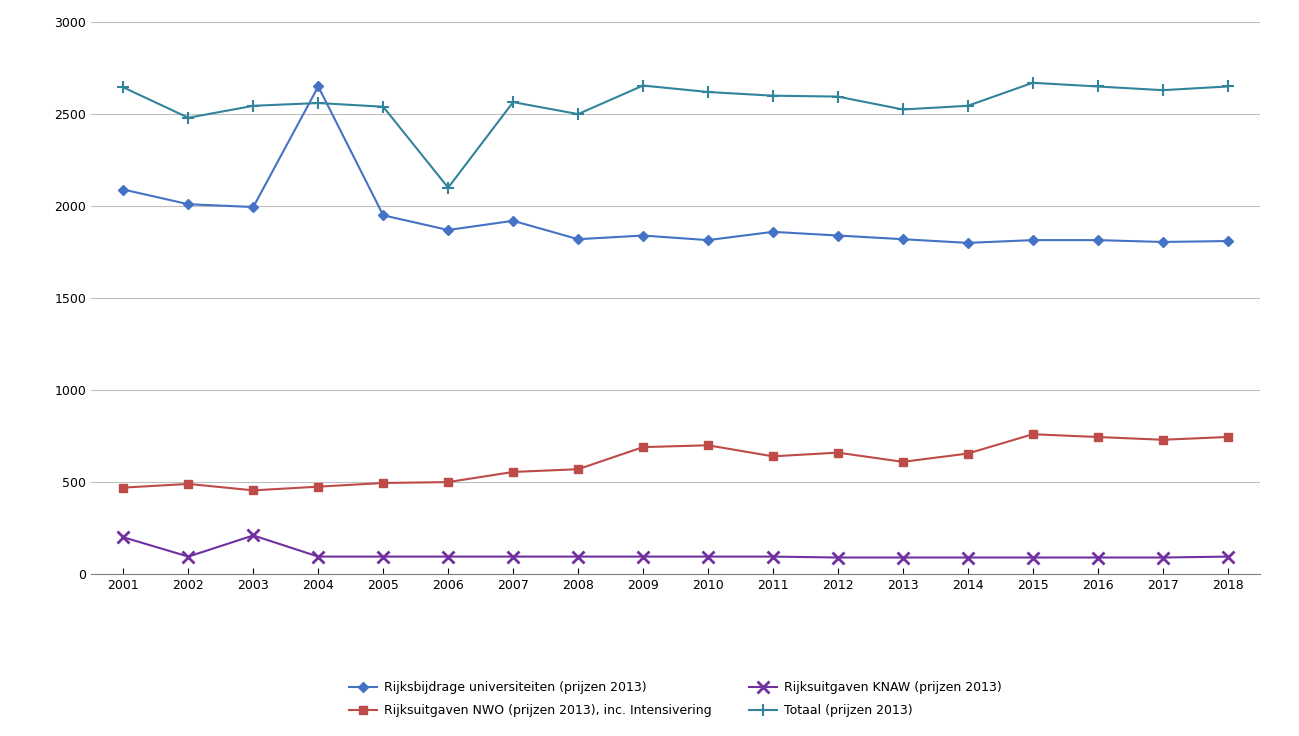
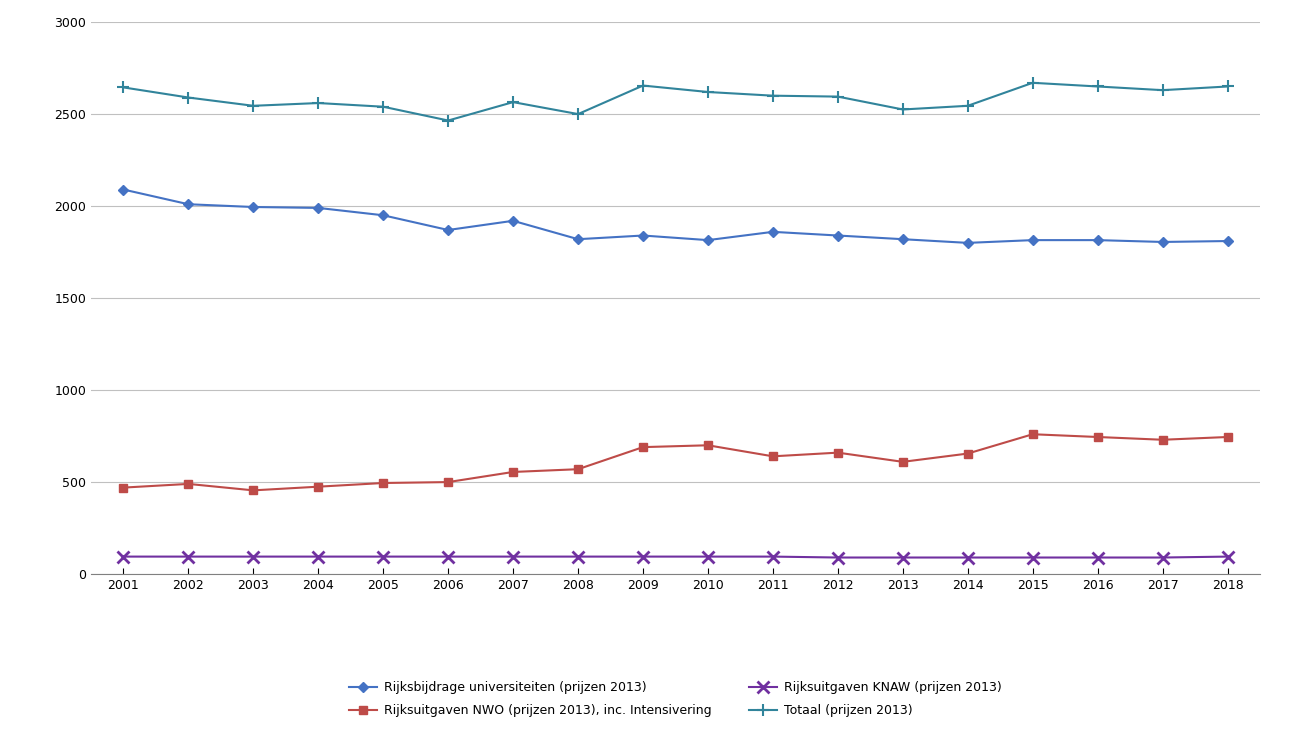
Rijksuitgaven KNAW (prijzen 2013)/2001: 200 -> 100
Totaal (prijzen 2013)/2002: 2480 -> 2590
Rijksuitgaven KNAW (prijzen 2013)/2003: 210 -> 100
Rijksbijdrage universiteiten (prijzen 2013)/2004: 2650 -> 1990
Totaal (prijzen 2013)/2006: 2100 -> 2460
